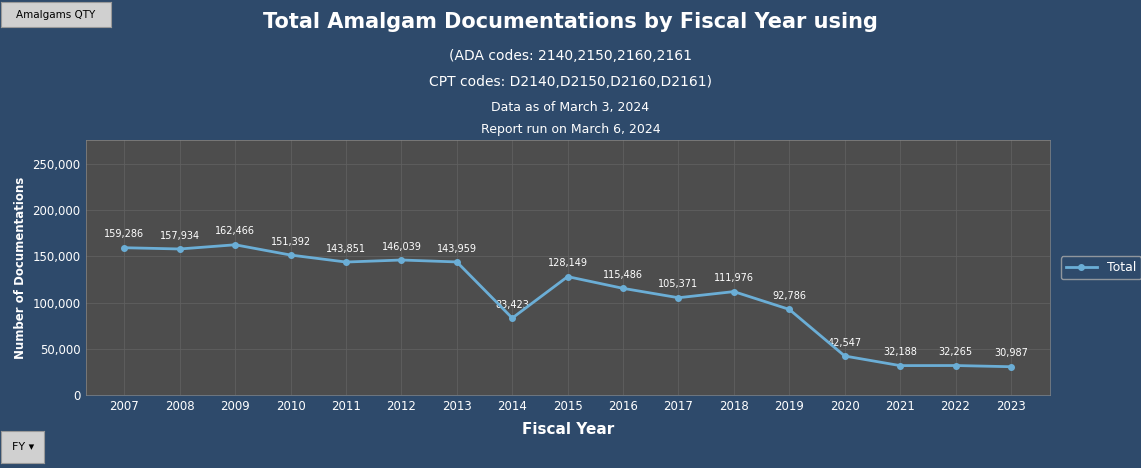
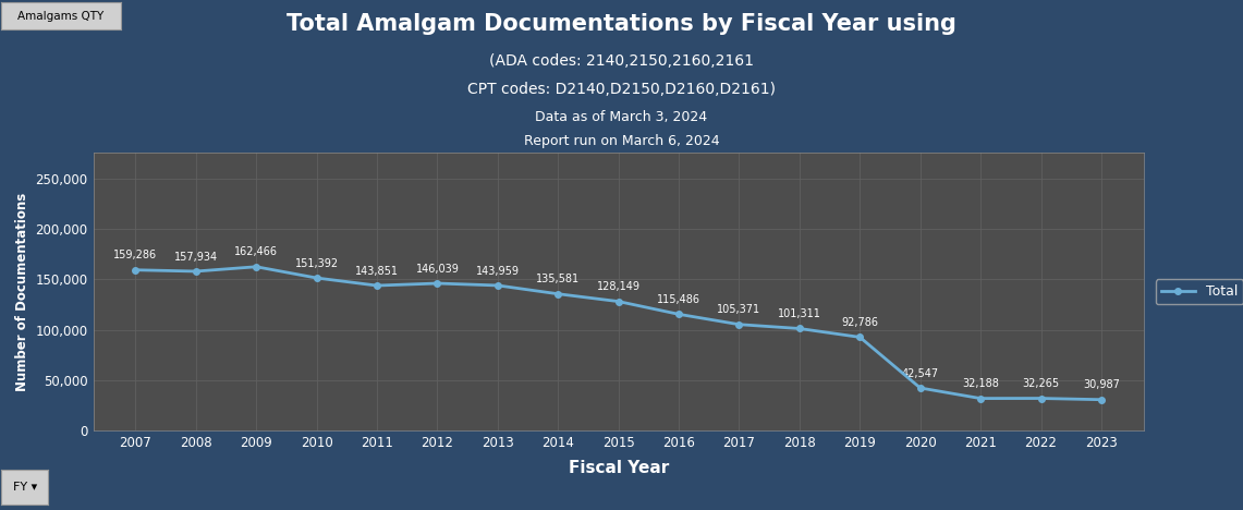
2014: 83,423 -> 135,581
2018: 111,976 -> 101,311
